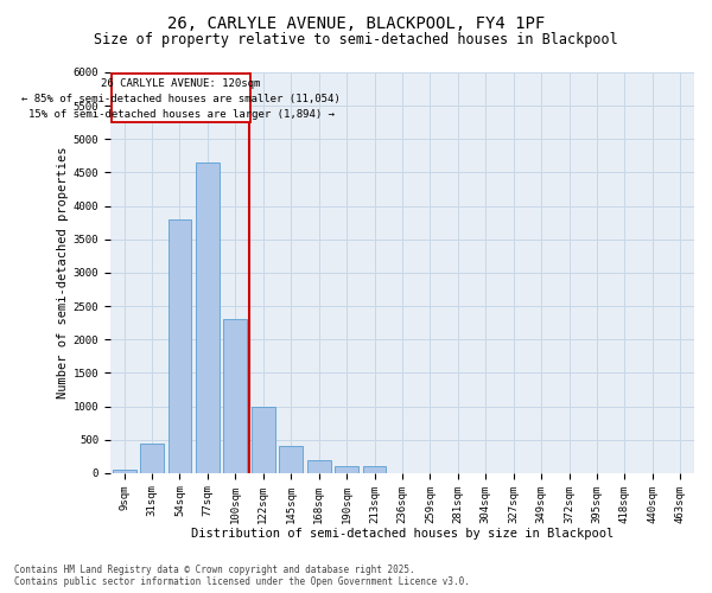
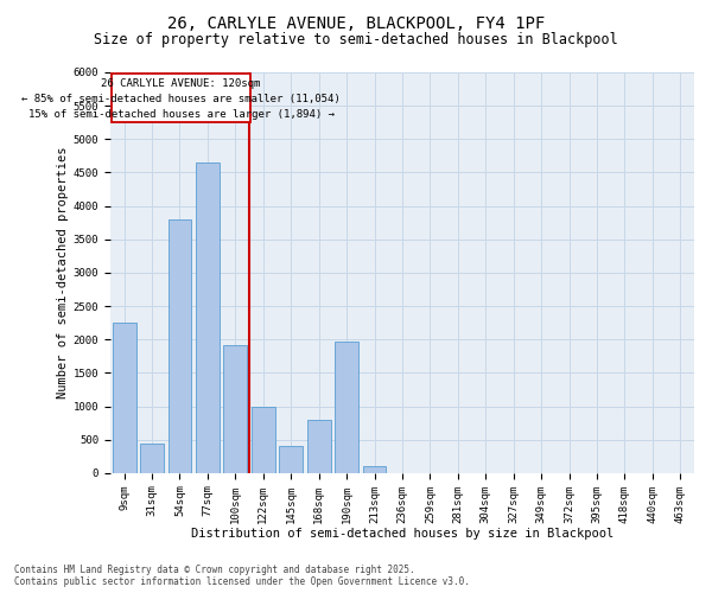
9sqm: 50 -> 2260
100sqm: 2300 -> 1920
168sqm: 200 -> 800
190sqm: 100 -> 1960
